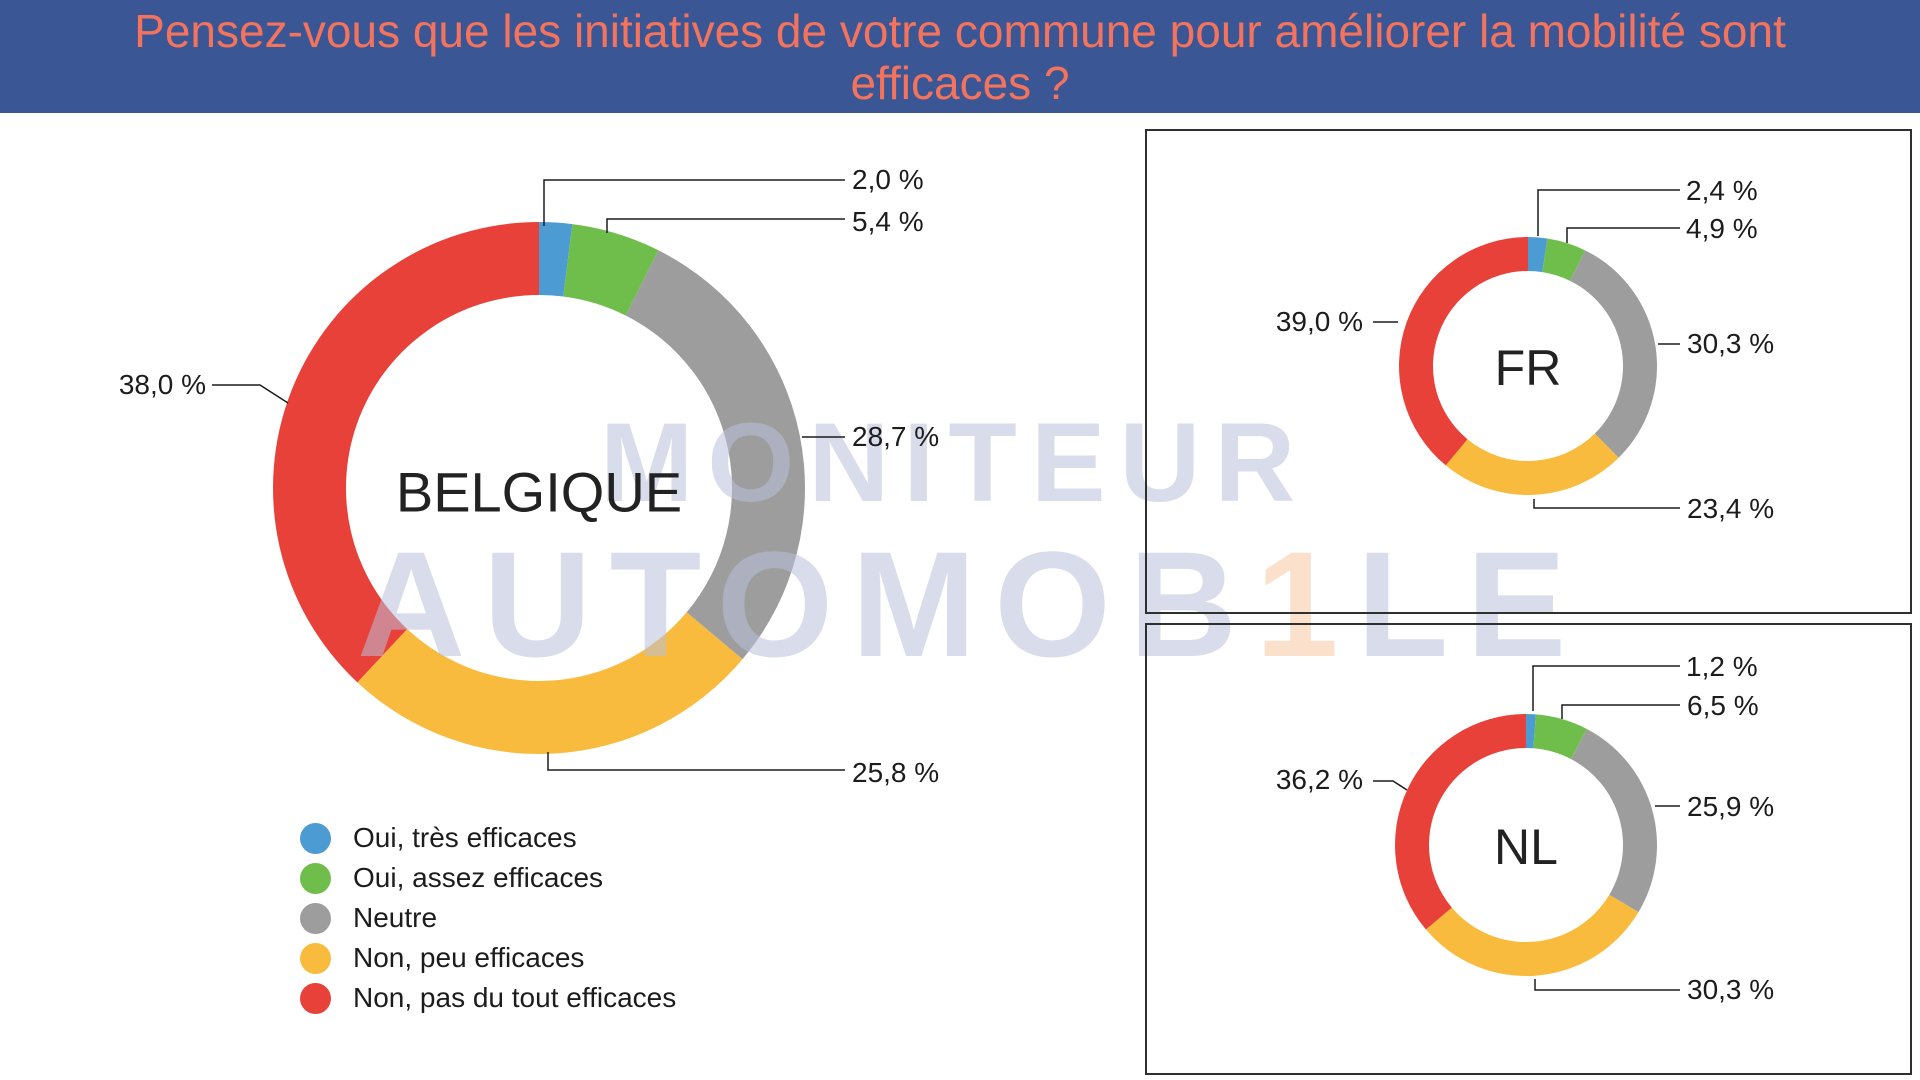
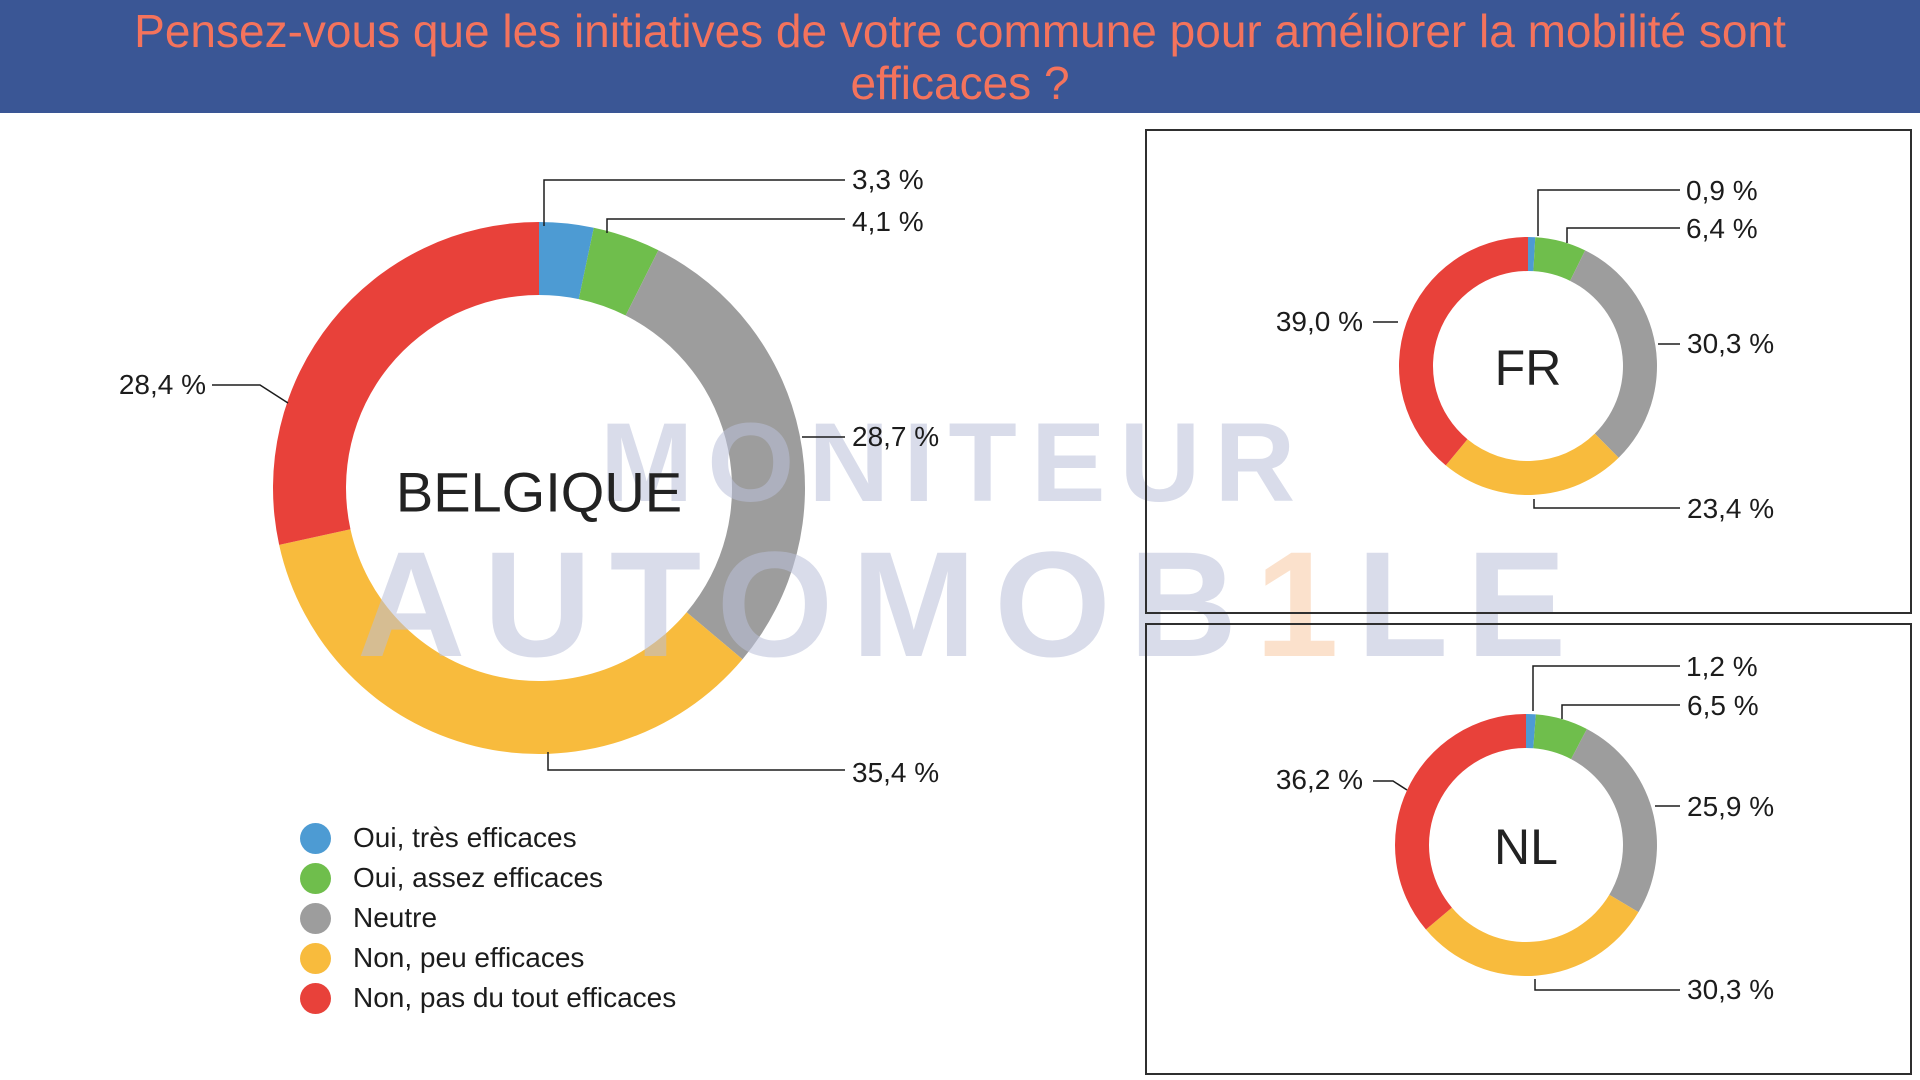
BELGIQUE/Oui, très efficaces: 2,0 -> 3,3
BELGIQUE/Oui, assez efficaces: 5,4 -> 4,1
BELGIQUE/Non, peu efficaces: 25,8 -> 35,4
BELGIQUE/Non, pas du tout efficaces: 38,0 -> 28,4
FR/Oui, très efficaces: 2,4 -> 0,9
FR/Oui, assez efficaces: 4,9 -> 6,4
